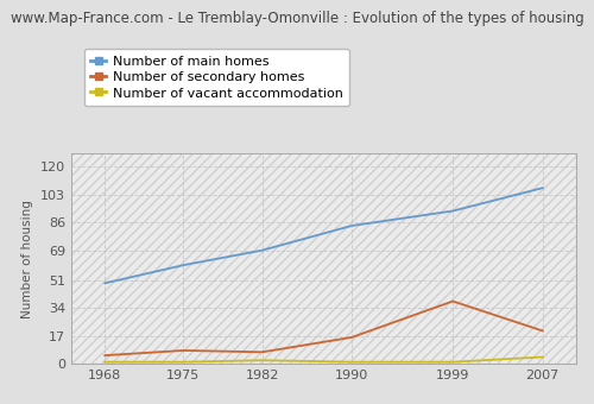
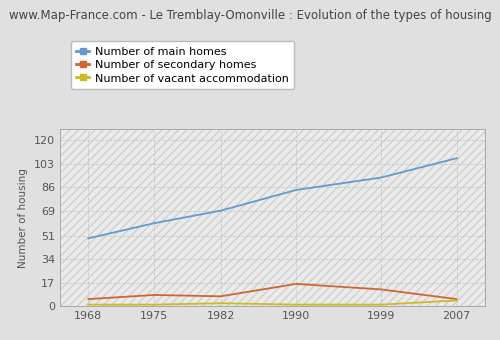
Number of secondary homes/1999: 38 -> 12
Number of secondary homes/2007: 20 -> 5
